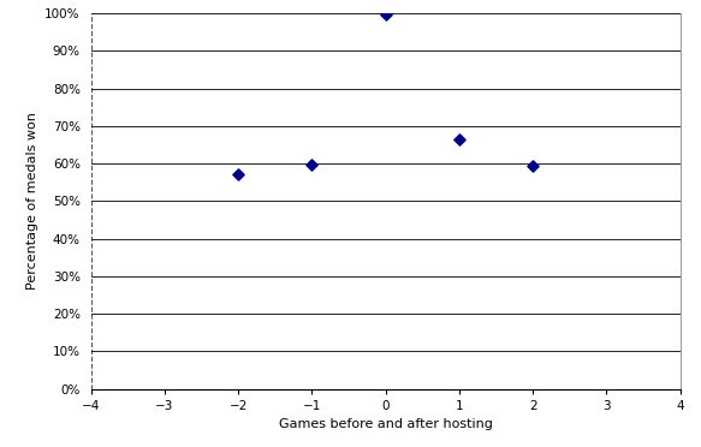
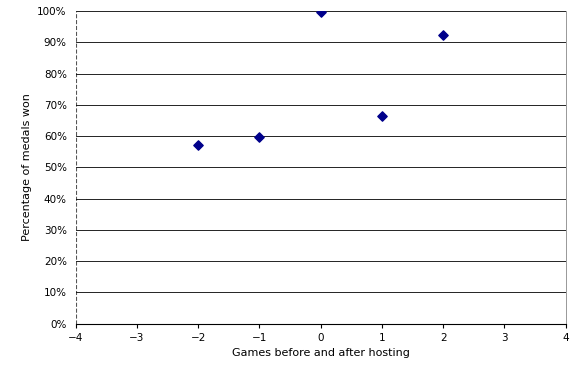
2: 59.3% -> 92.5%
